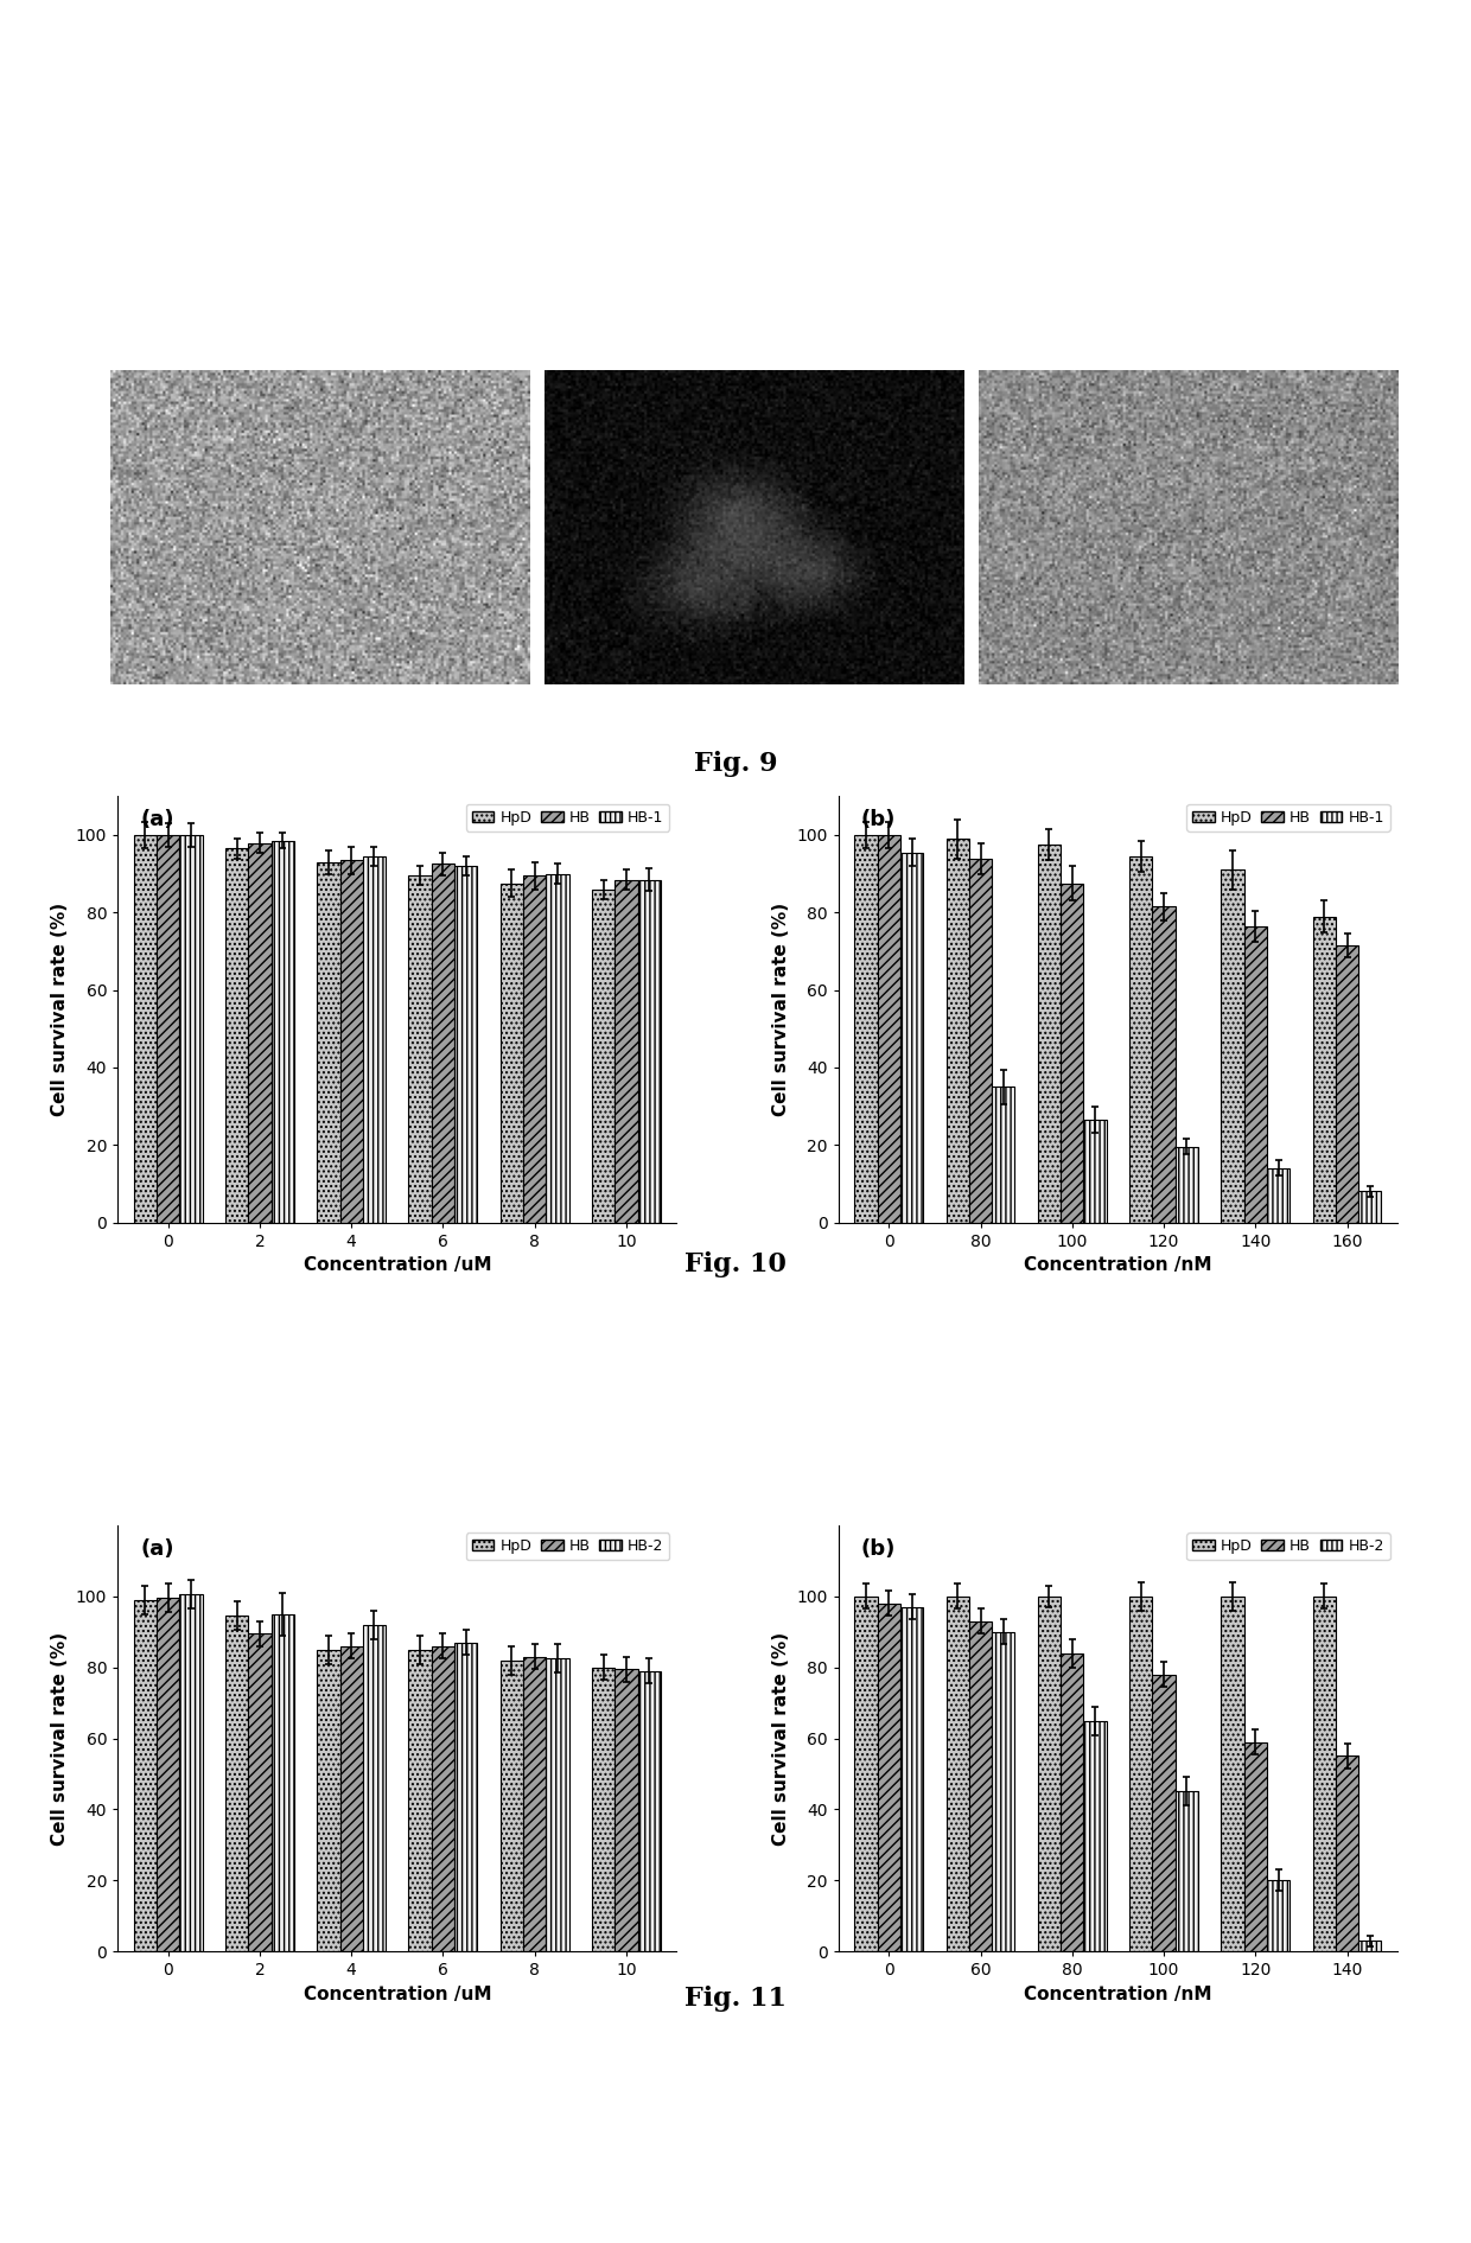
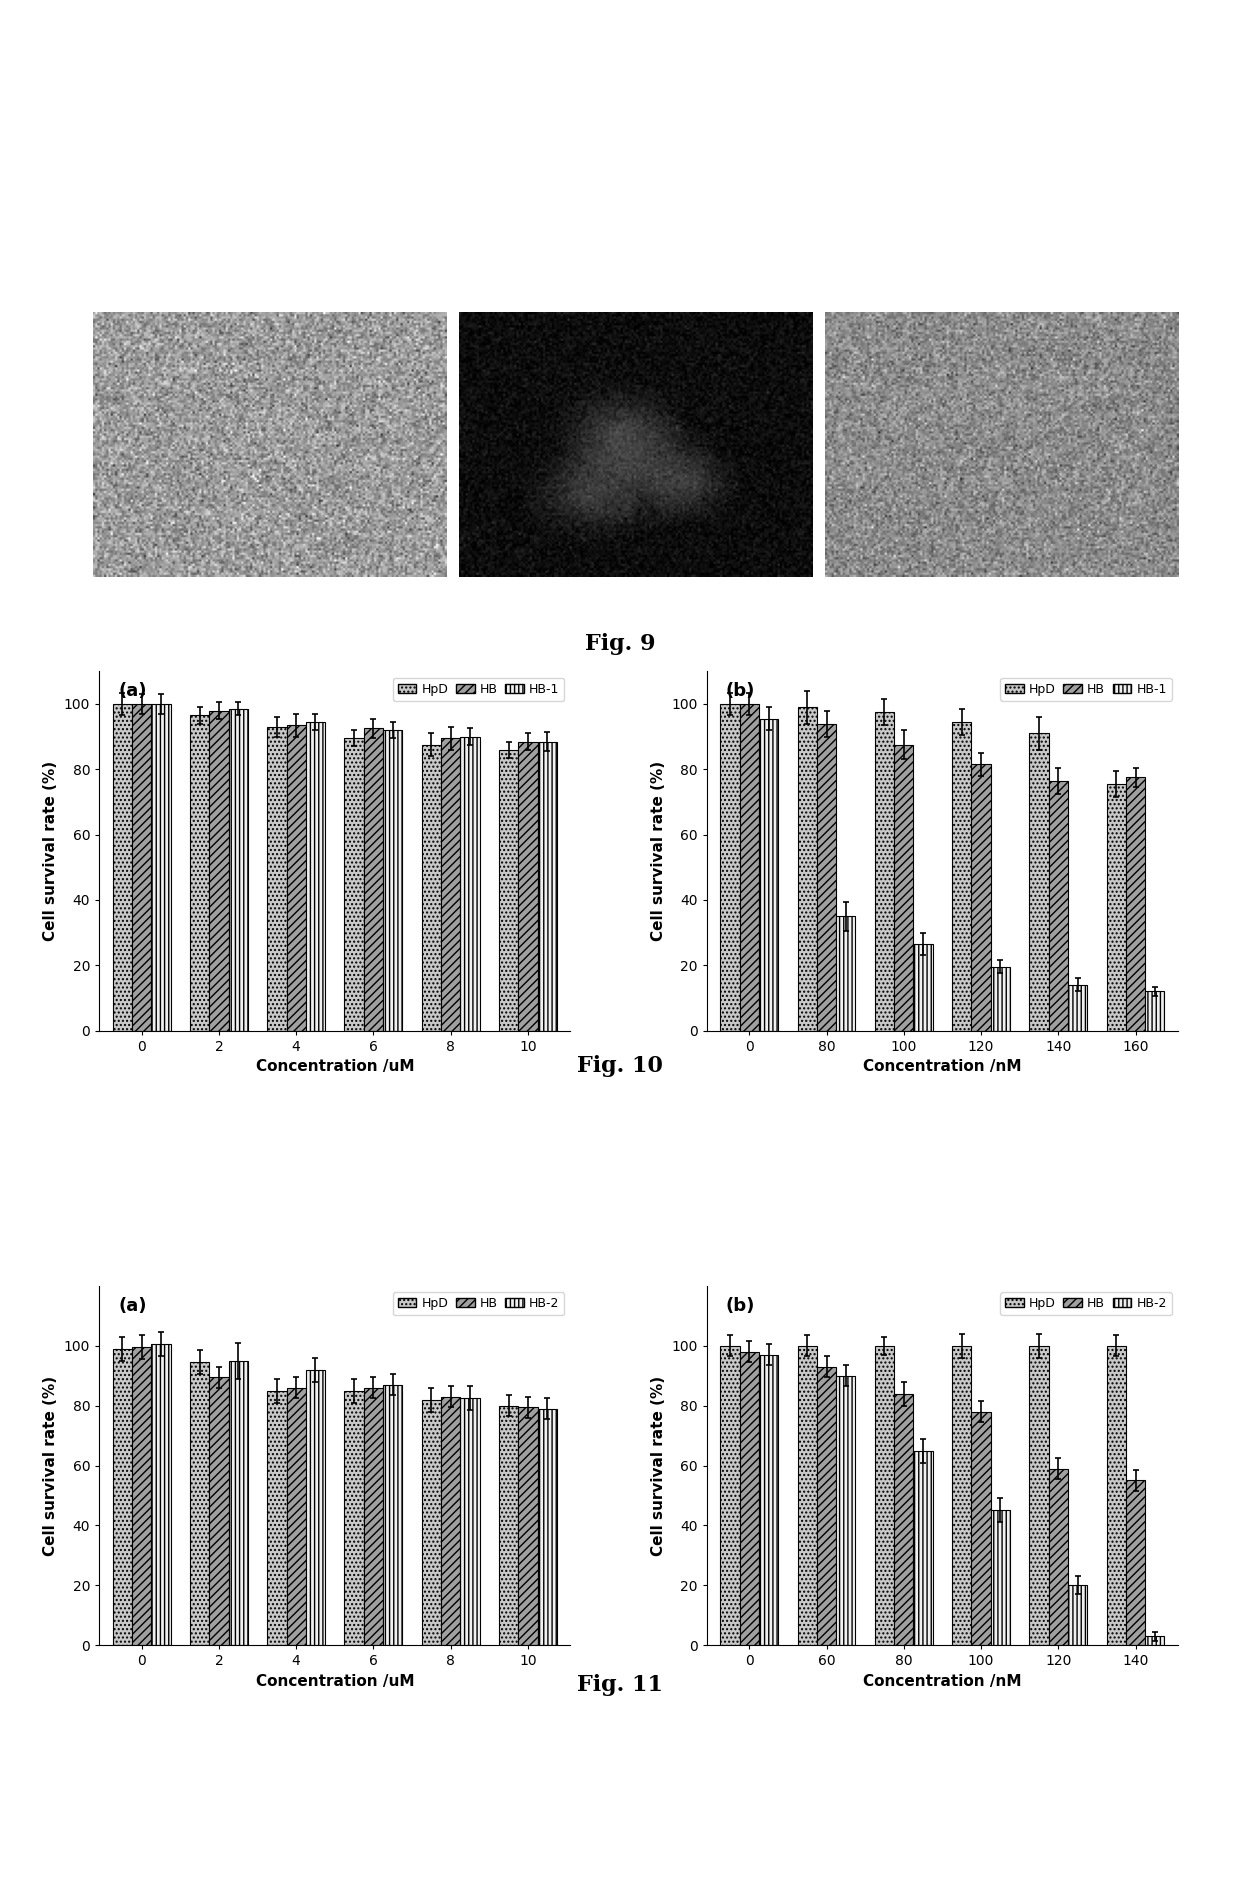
HpD/160: 79.0 -> 75.5
HB/160: 71.5 -> 77.5
HB-1/160: 8.0 -> 12.0
